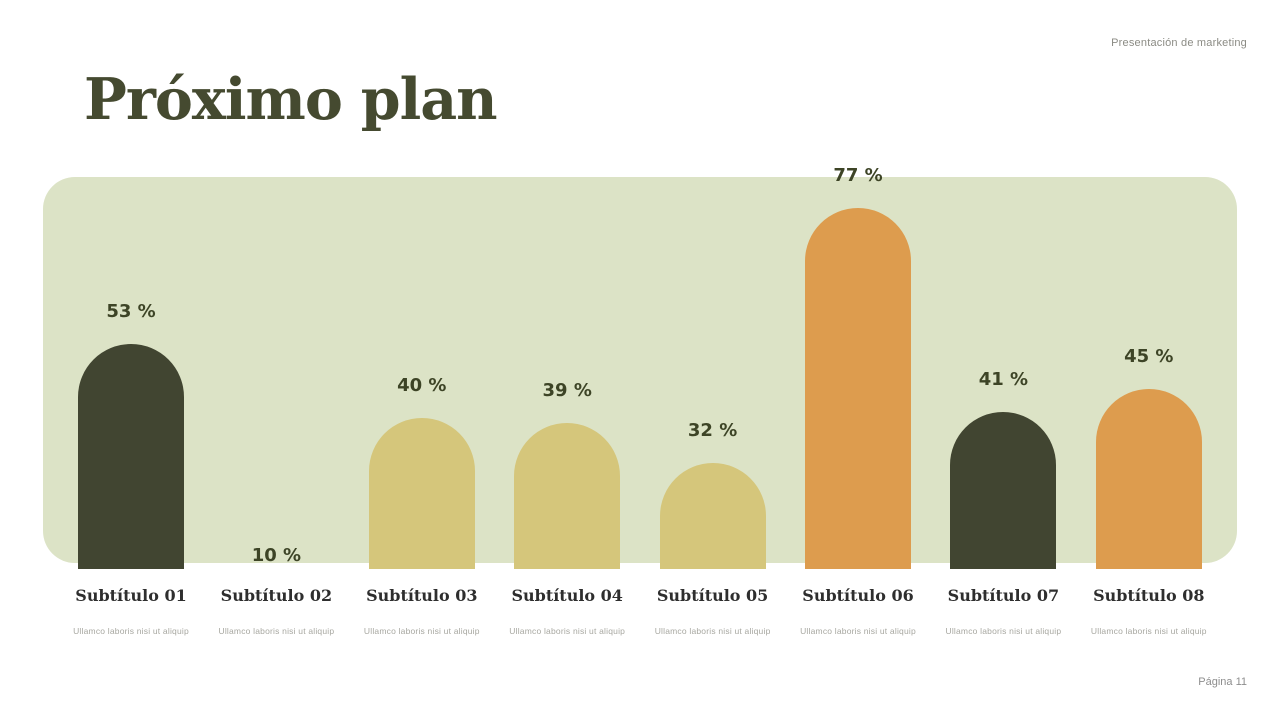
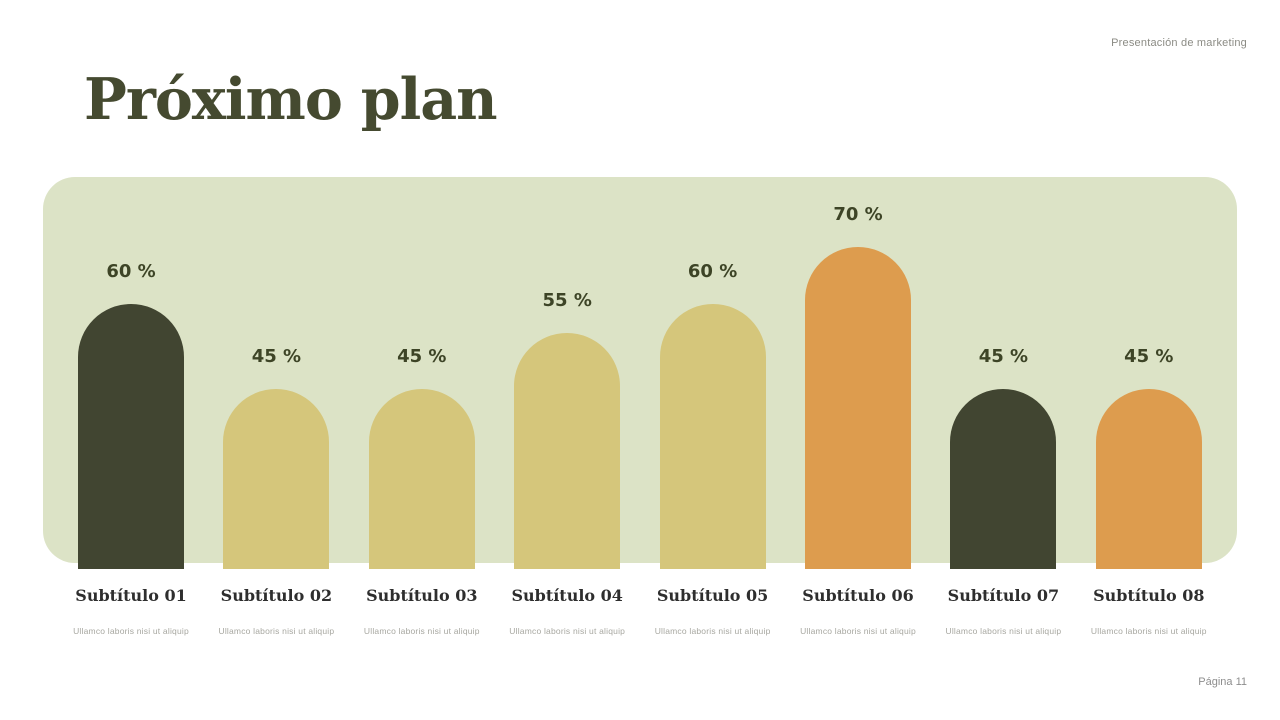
Subtítulo 01: 53 -> 60
Subtítulo 02: 10 -> 45
Subtítulo 03: 40 -> 45
Subtítulo 04: 39 -> 55
Subtítulo 05: 32 -> 60
Subtítulo 06: 77 -> 70
Subtítulo 07: 41 -> 45
